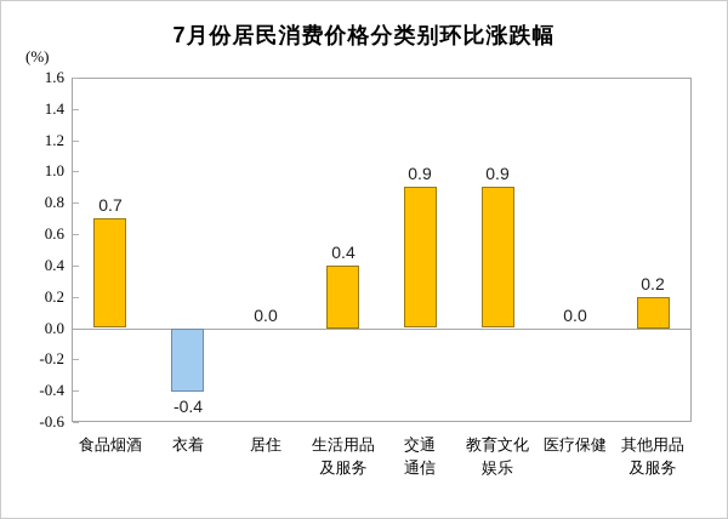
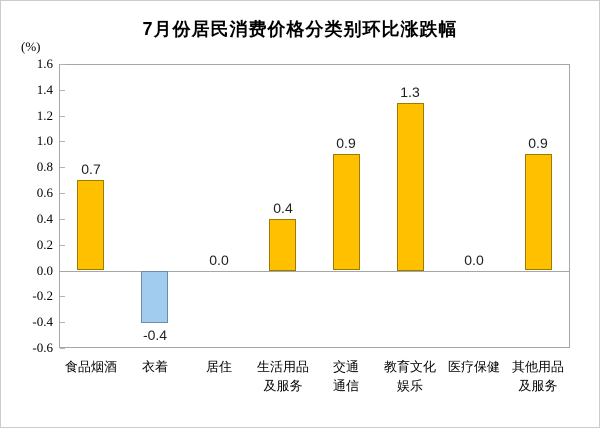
教育文化娱乐: 0.9 -> 1.3
其他用品及服务: 0.2 -> 0.9
